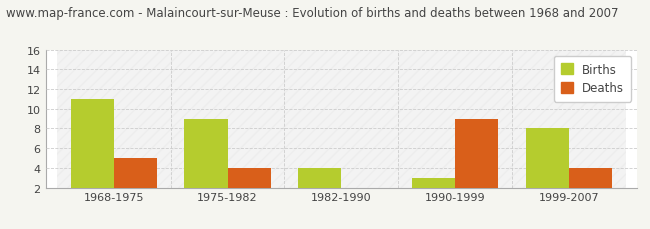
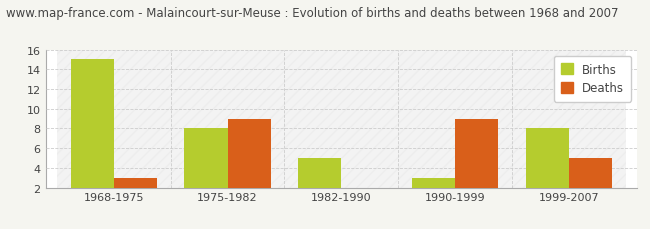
Births/1968-1975: 11 -> 15
Deaths/1968-1975: 5 -> 3
Births/1975-1982: 9 -> 8
Deaths/1975-1982: 4 -> 9
Births/1982-1990: 4 -> 5
Deaths/1999-2007: 4 -> 5
